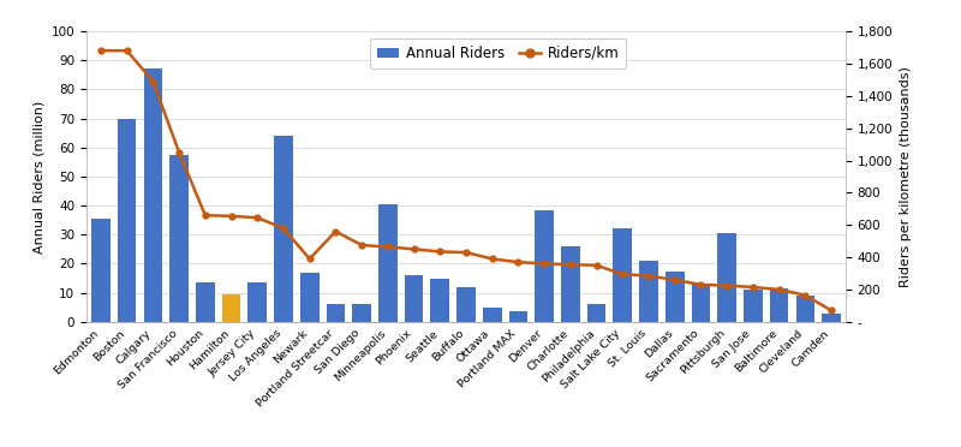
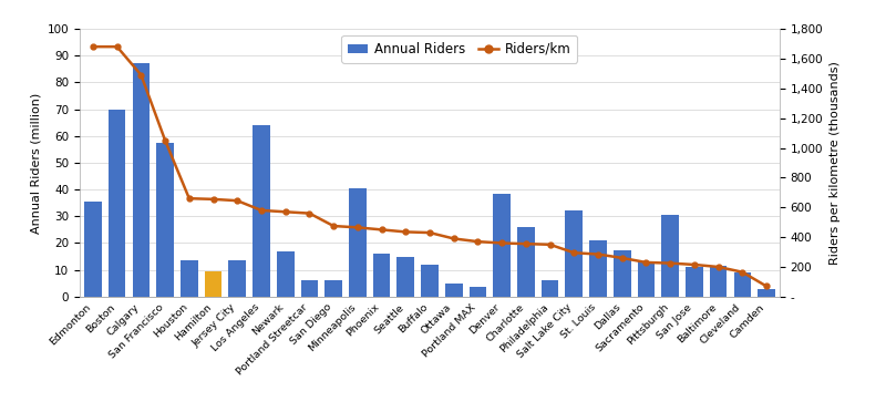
Riders/km/Newark: 390 -> 570
